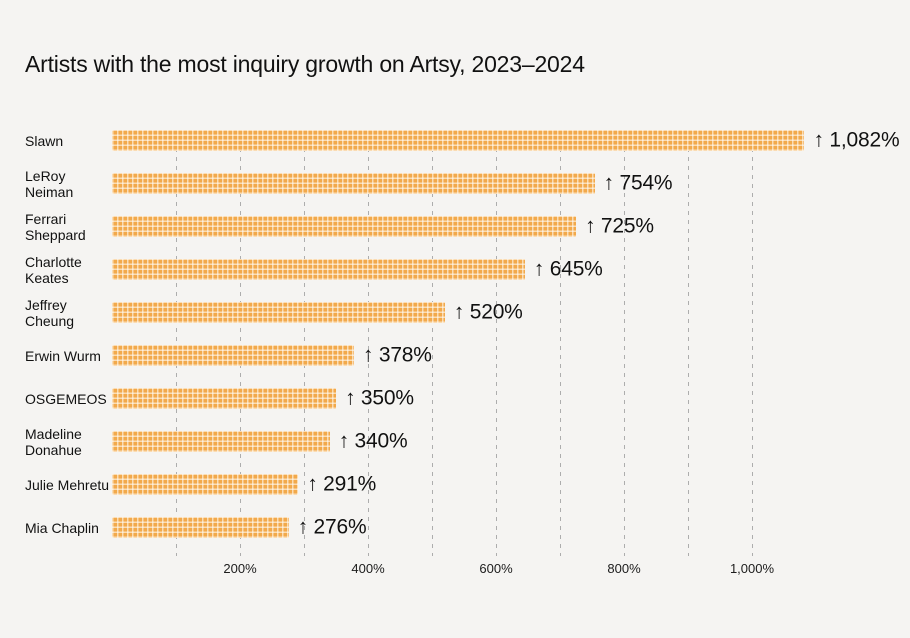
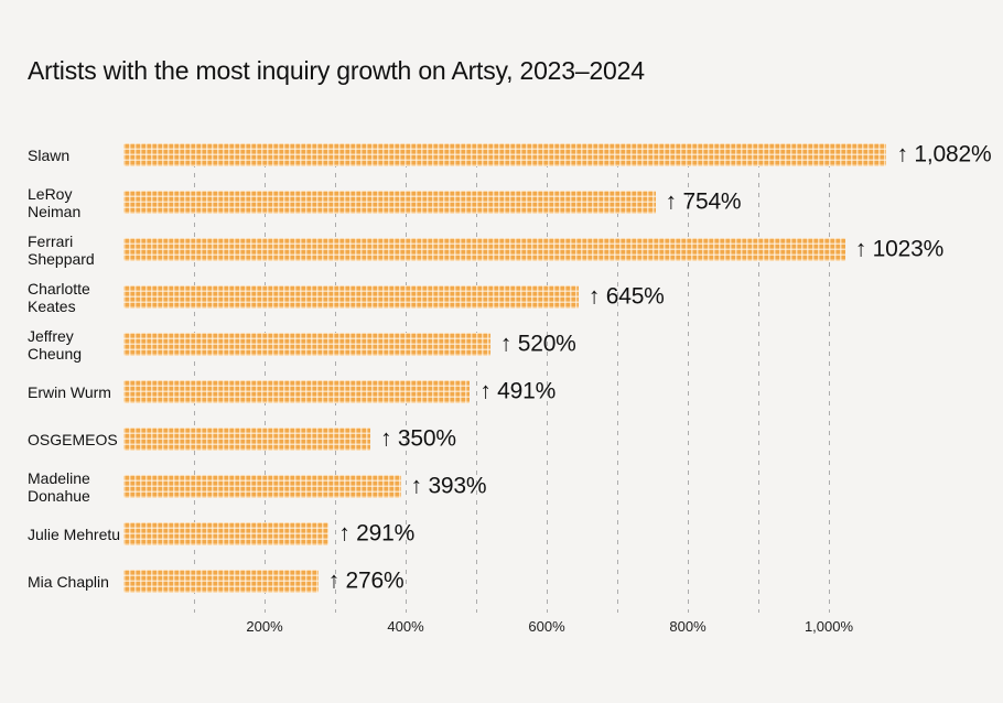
Ferrari Sheppard: 725% -> 1023%
Erwin Wurm: 378% -> 491%
Madeline Donahue: 340% -> 393%
